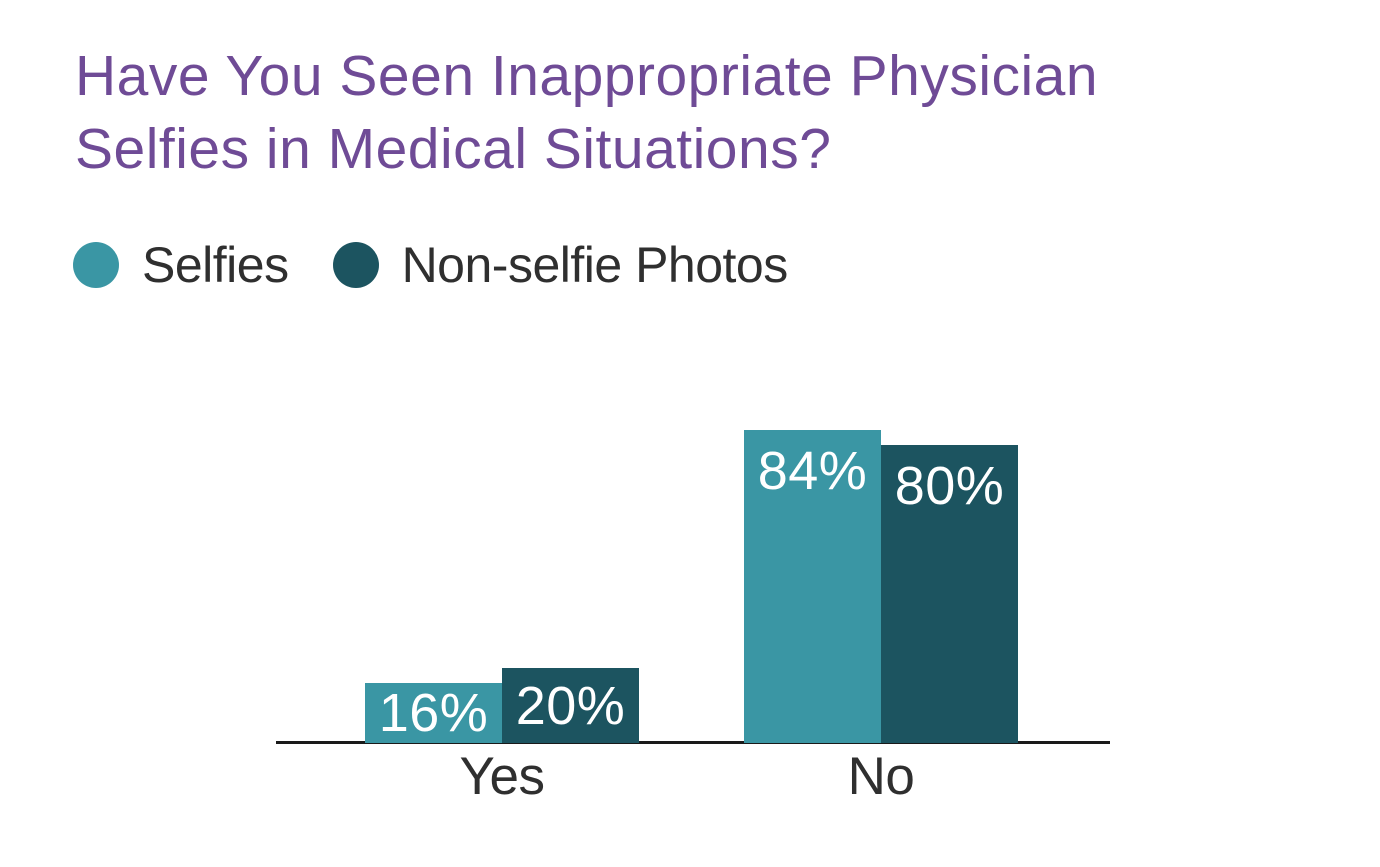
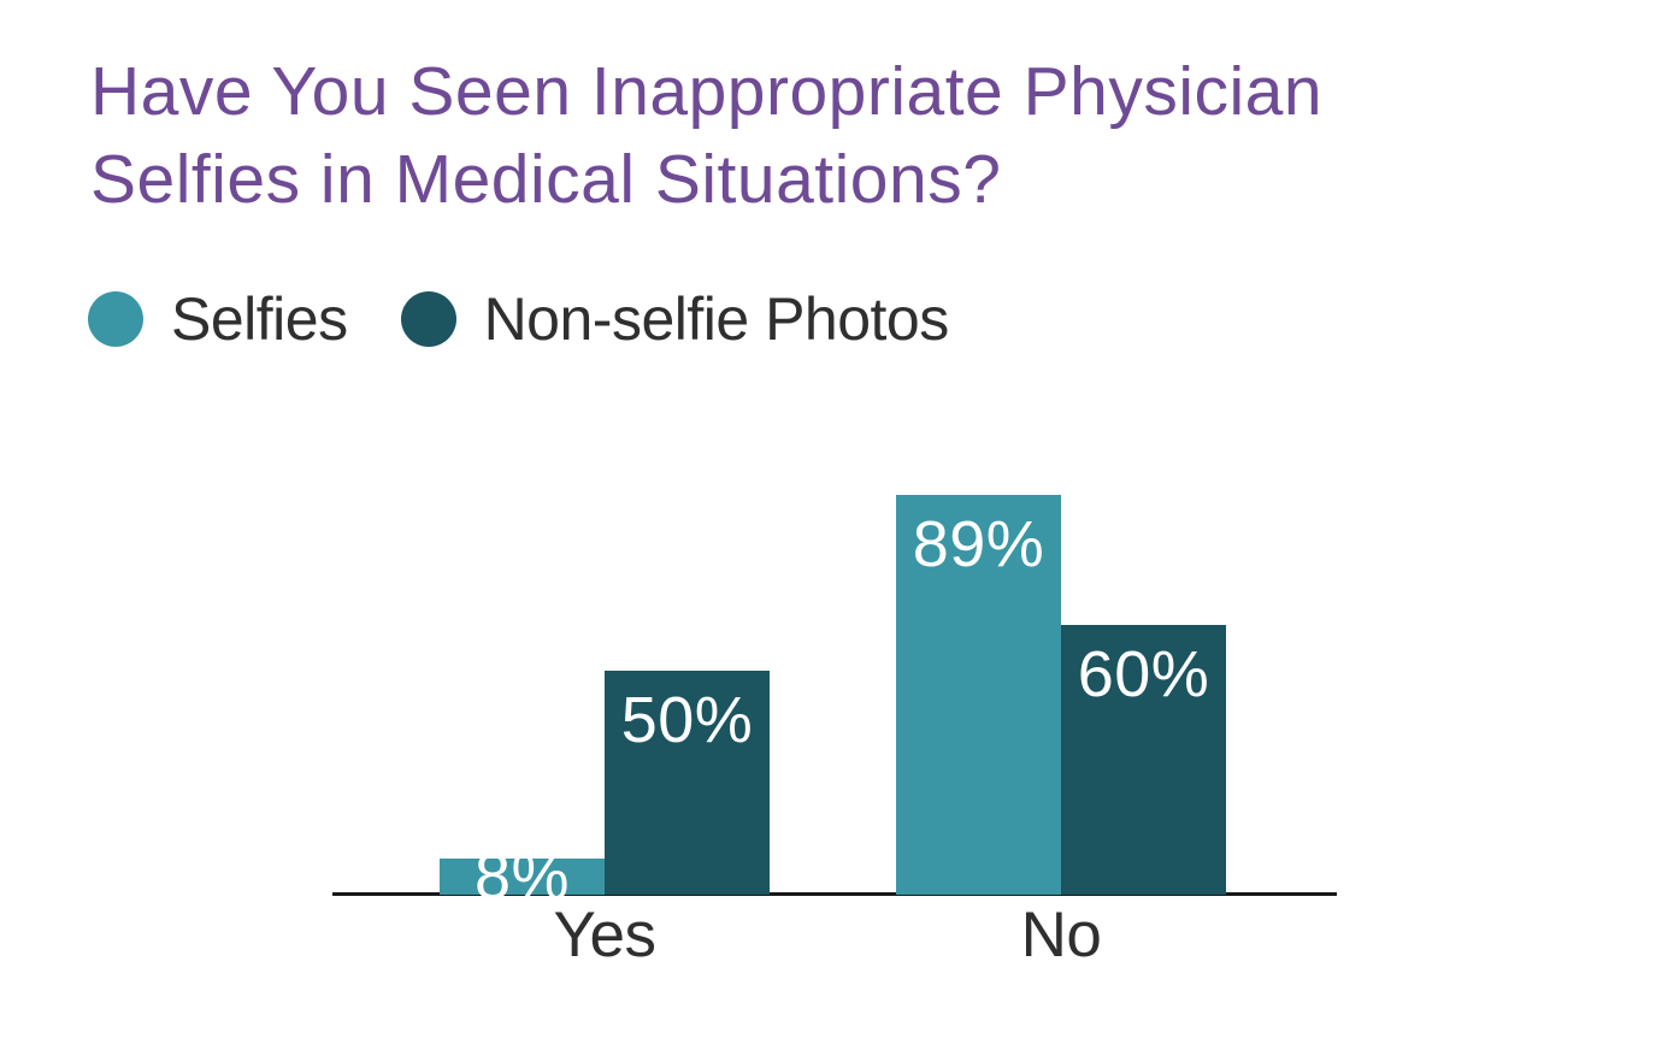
Selfies/Yes: 16% -> 8%
Non-selfie Photos/Yes: 20% -> 50%
Selfies/No: 84% -> 89%
Non-selfie Photos/No: 80% -> 60%
